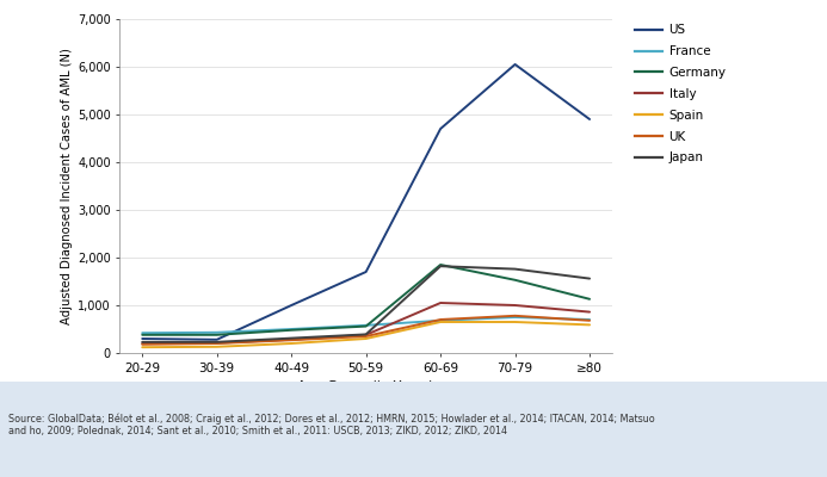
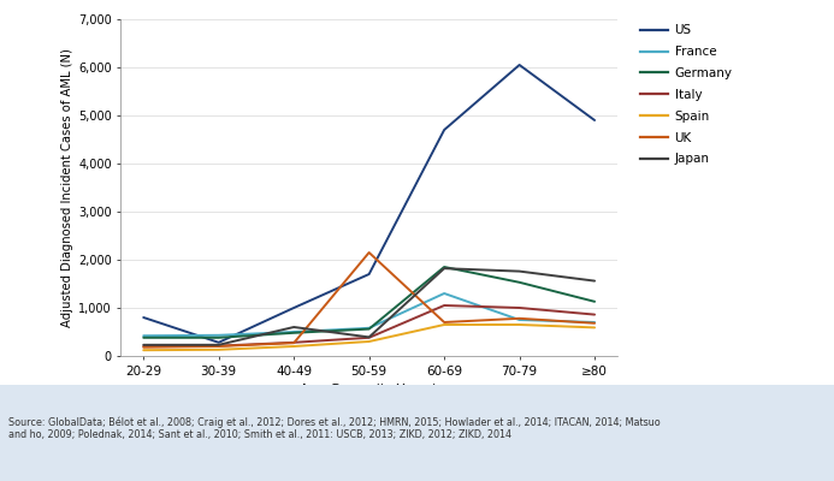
US/20-29: 300 -> 800
Japan/40-49: 310 -> 600
UK/50-59: 350 -> 2,150
France/60-69: 680 -> 1,300
